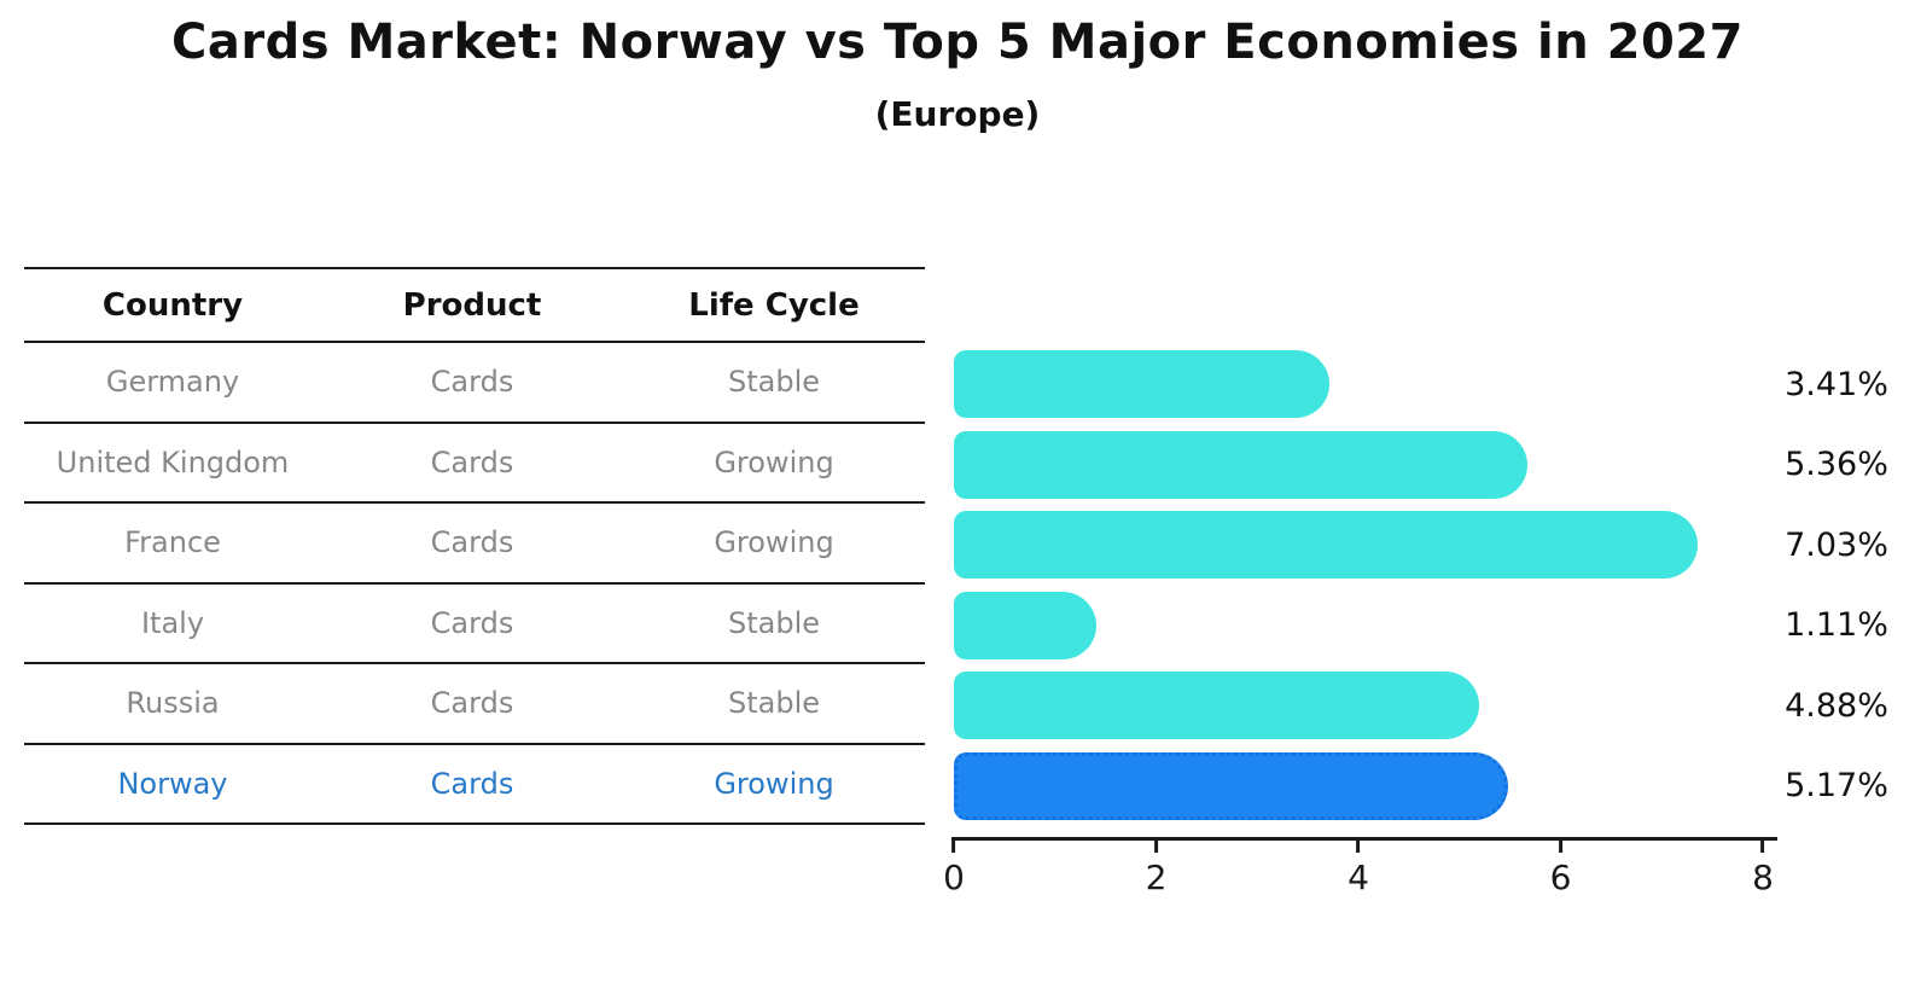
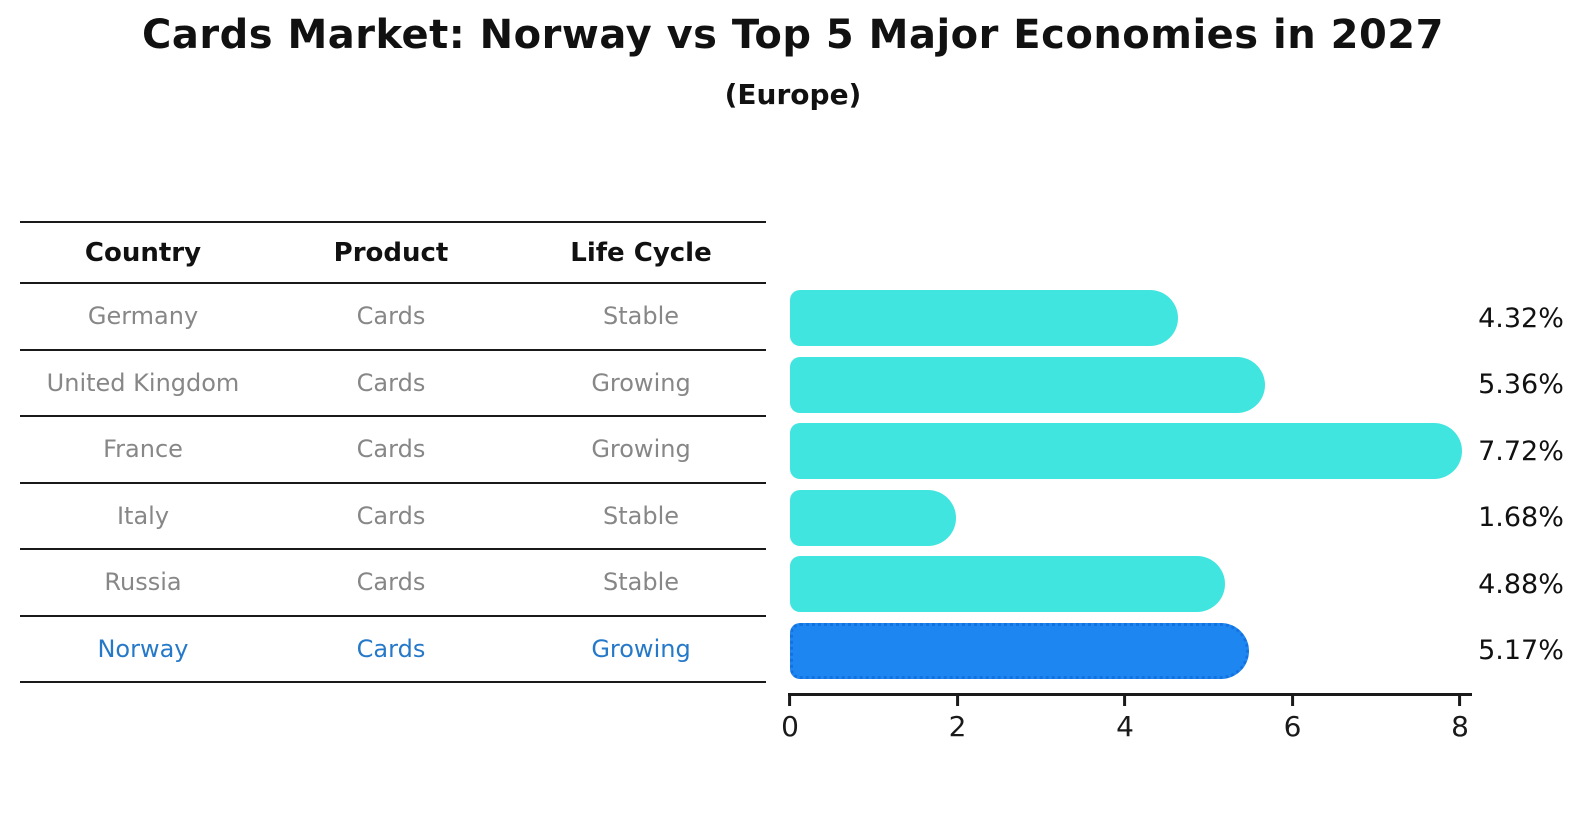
Germany: 3.41% -> 4.32%
France: 7.03% -> 7.72%
Italy: 1.11% -> 1.68%
